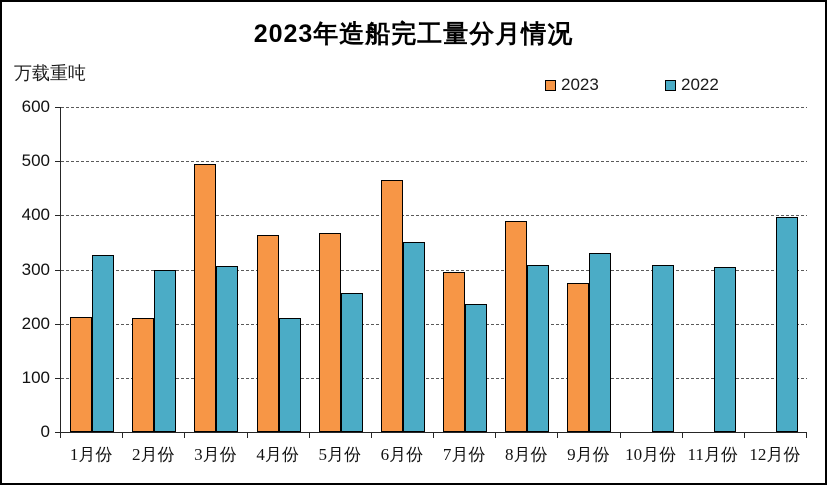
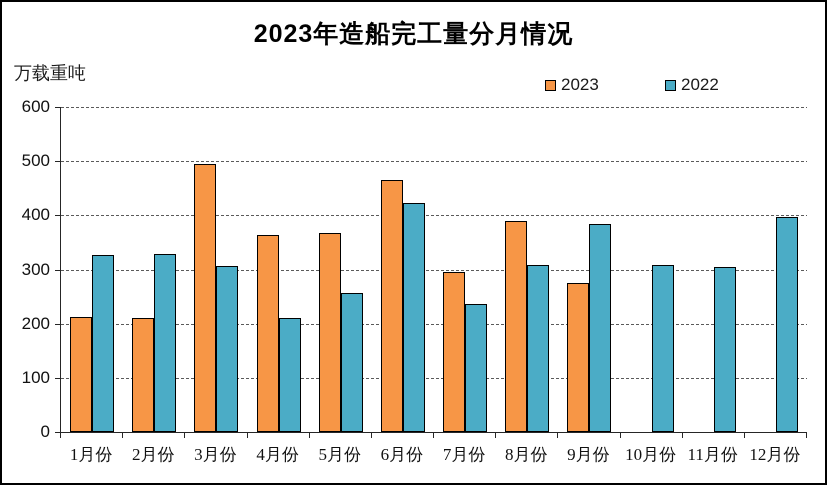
2022/2月份: 300 -> 330
2022/6月份: 350 -> 420
2022/9月份: 330 -> 380
